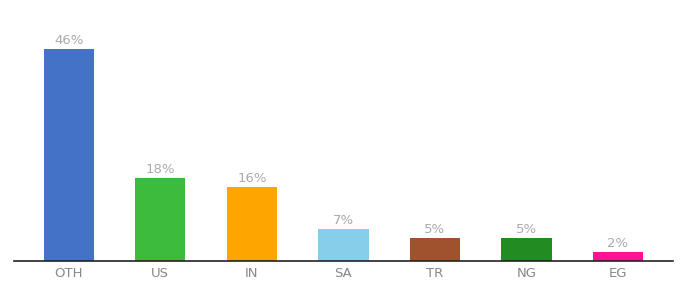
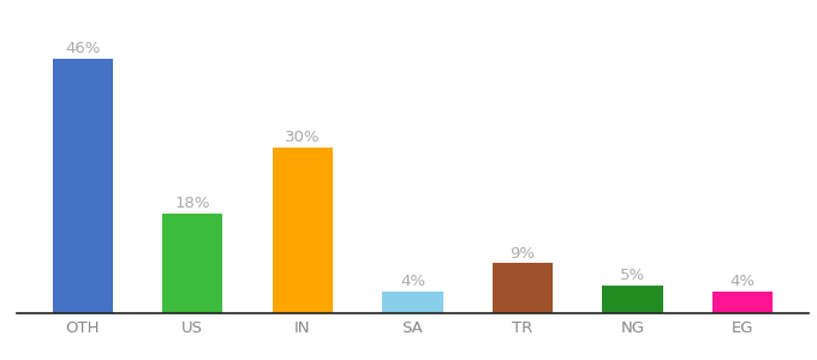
IN: 16% -> 30%
SA: 7% -> 4%
TR: 5% -> 9%
EG: 2% -> 4%
